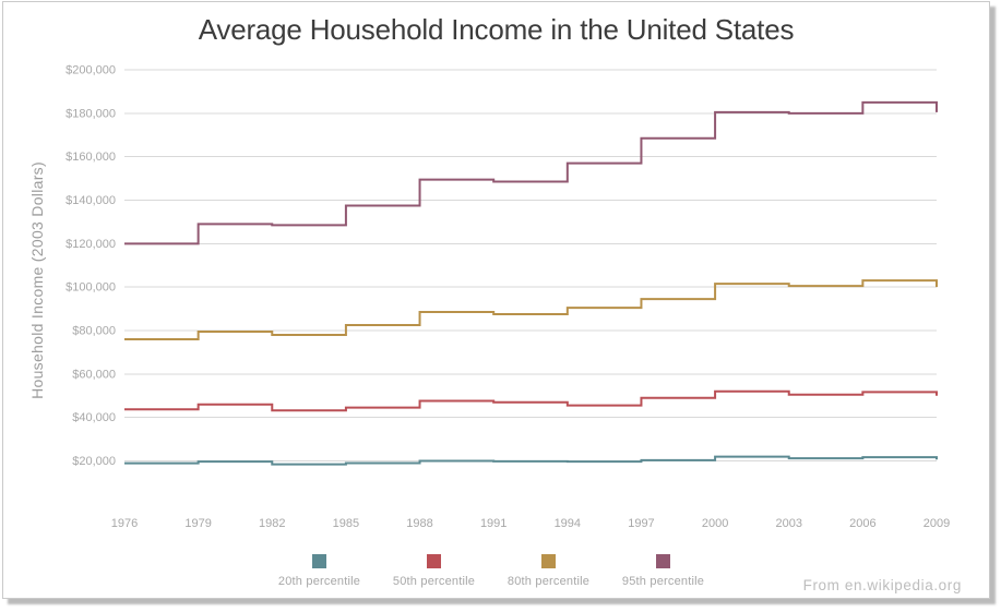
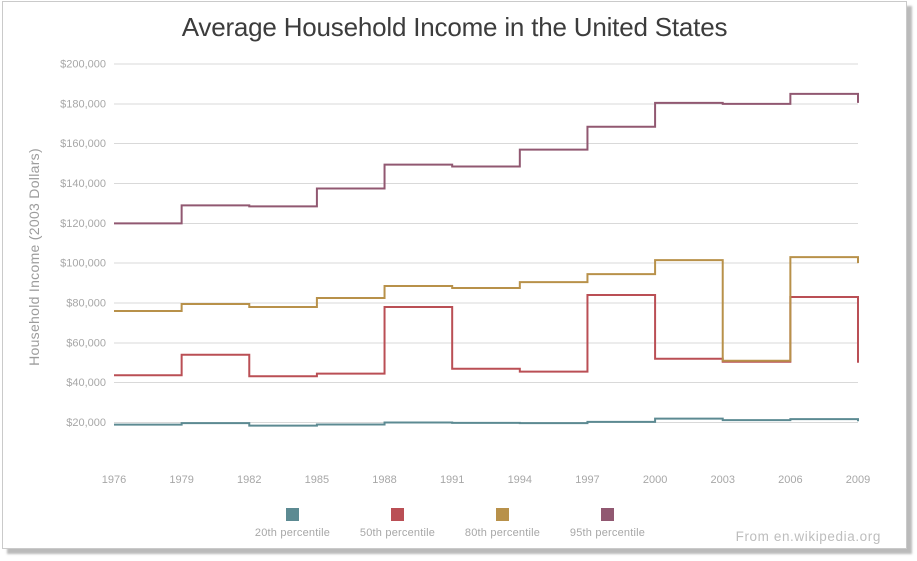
50th percentile/1979: $46000 -> $54000
50th percentile/1988: $48000 -> $78000
50th percentile/1997: $49000 -> $84000
80th percentile/2003: $100000 -> $51000
50th percentile/2006: $52000 -> $83000
